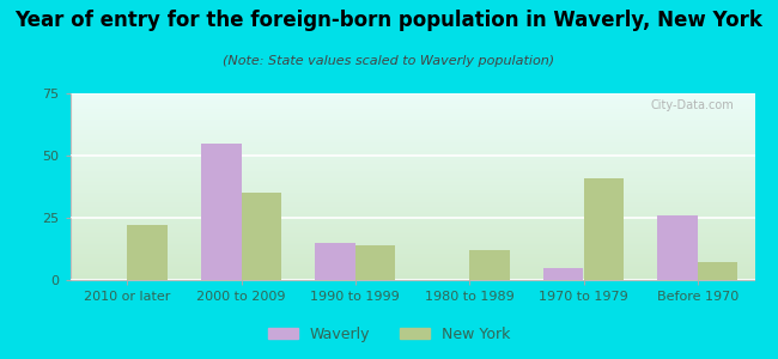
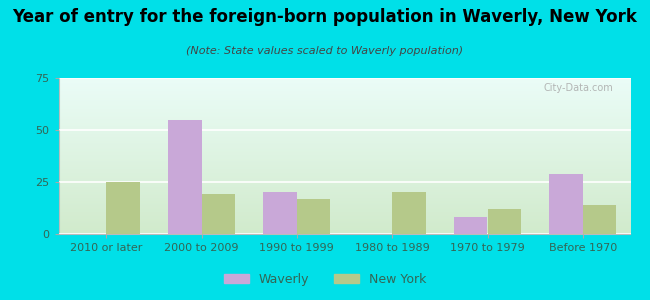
New York/2010 or later: 22 -> 25
New York/2000 to 2009: 35 -> 19
Waverly/1990 to 1999: 15 -> 20
New York/1990 to 1999: 14 -> 17
New York/1980 to 1989: 12 -> 20
Waverly/1970 to 1979: 5 -> 8
New York/1970 to 1979: 41 -> 12
Waverly/Before 1970: 26 -> 29
New York/Before 1970: 7 -> 14
